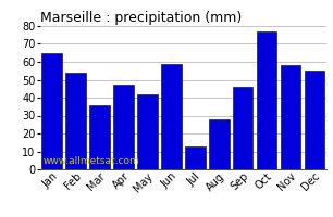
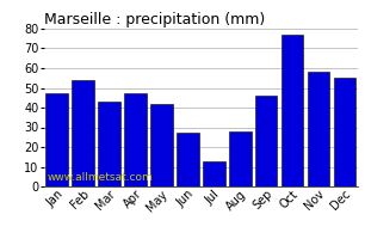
Jan: 65 -> 47
Mar: 36 -> 43
Jun: 59 -> 27
